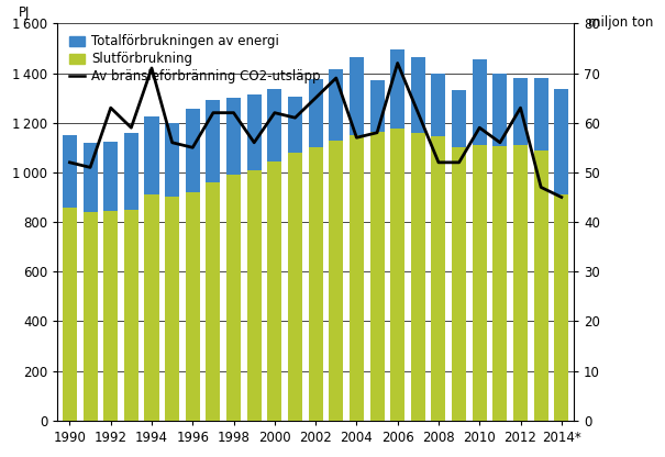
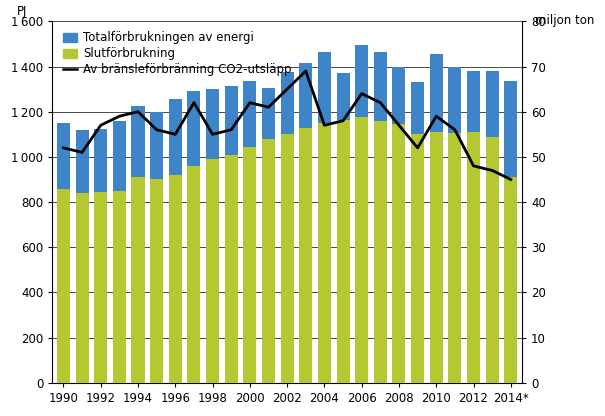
Av bränsleförbränning CO2-utsläpp/1992: 63 -> 57
Av bränsleförbränning CO2-utsläpp/1994: 71 -> 60
Av bränsleförbränning CO2-utsläpp/1998: 62 -> 55
Av bränsleförbränning CO2-utsläpp/2006: 72 -> 64
Av bränsleförbränning CO2-utsläpp/2008: 52 -> 57
Av bränsleförbränning CO2-utsläpp/2012: 63 -> 48
